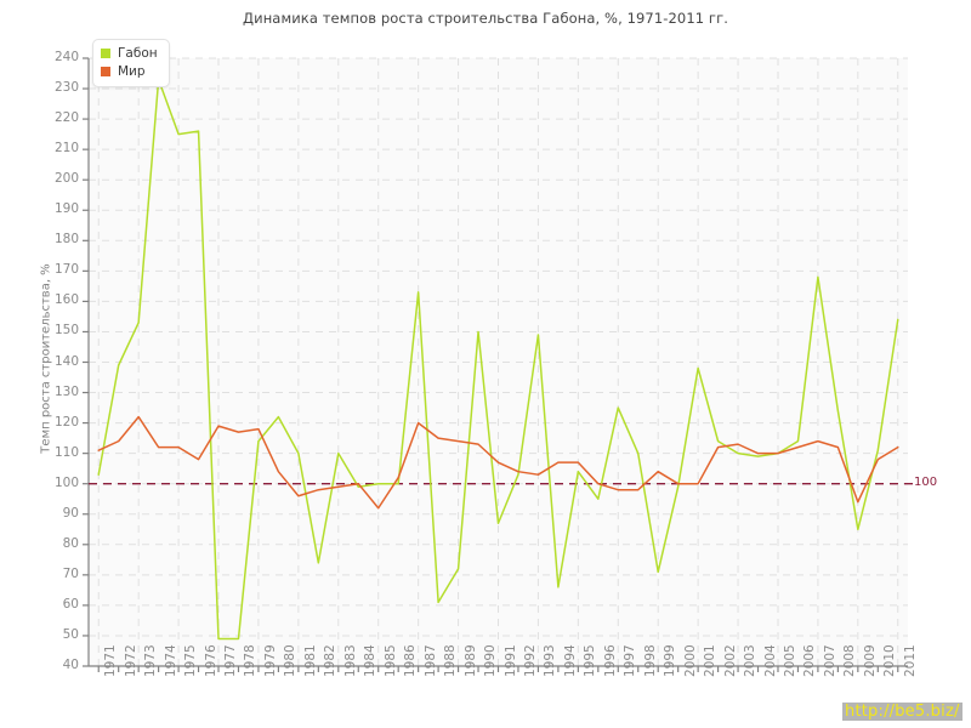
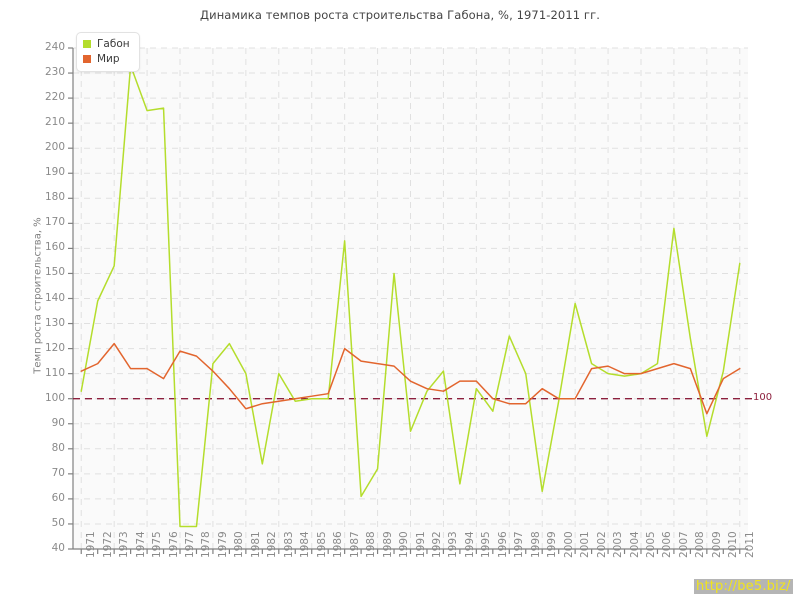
Мир/1979: 118 -> 111
Мир/1985: 92 -> 101
Габон/1993: 149 -> 111
Габон/1999: 71 -> 63
